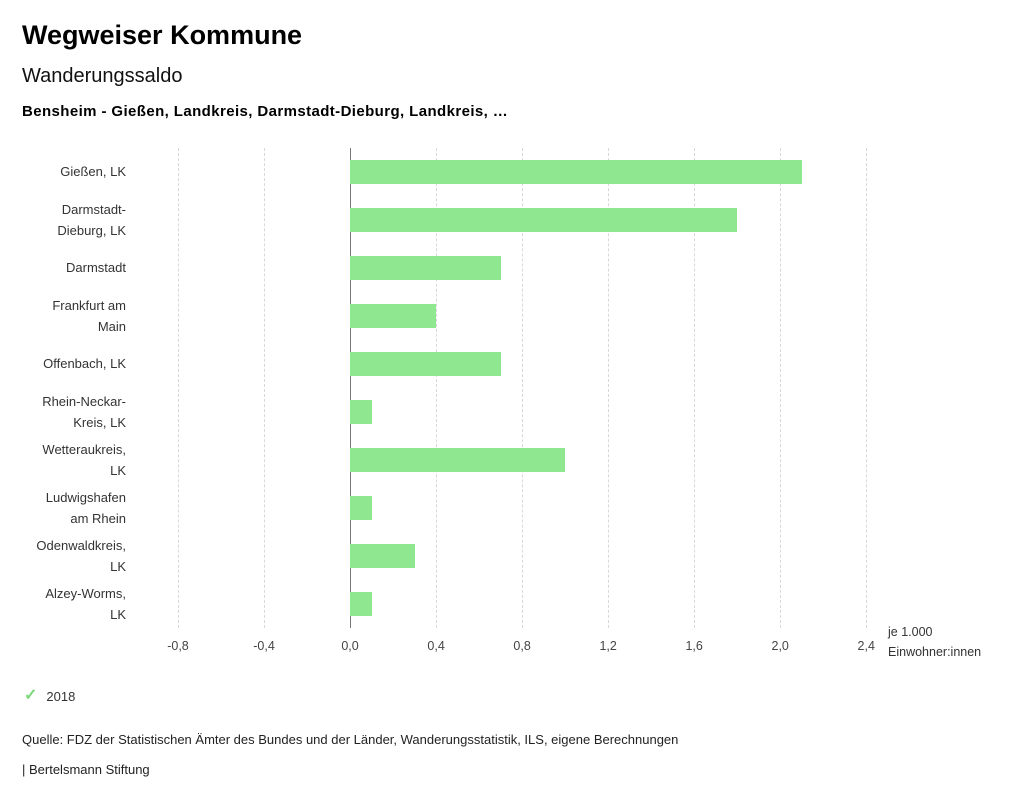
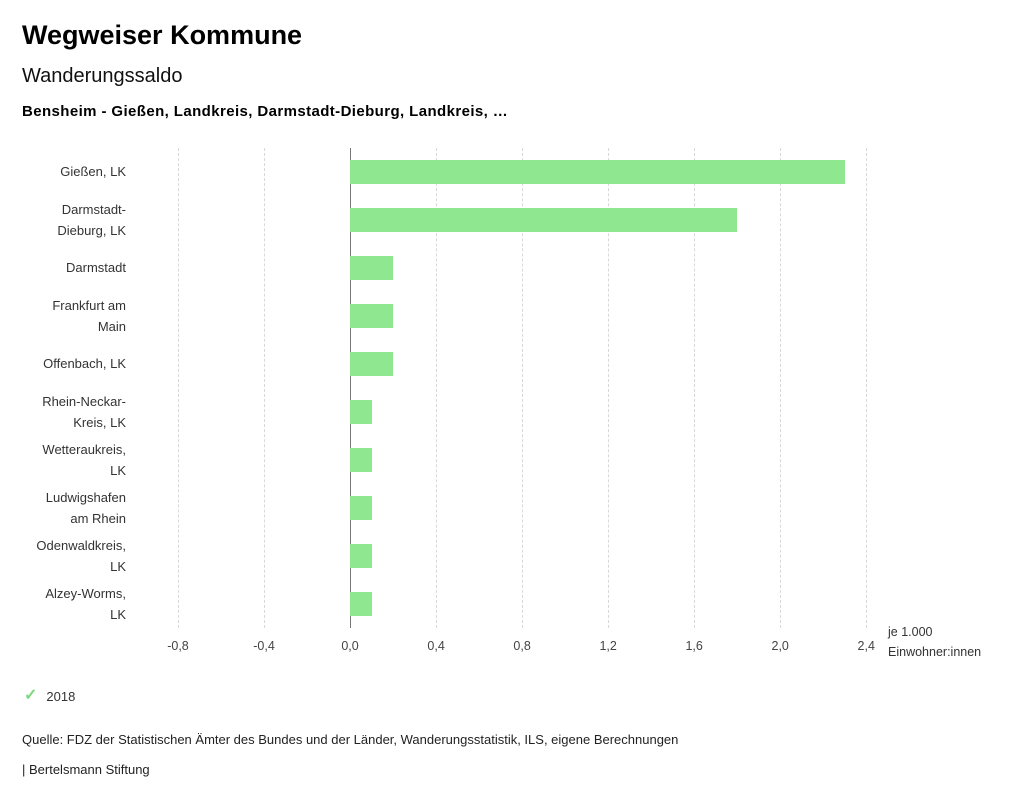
Gießen, LK: 2,1 -> 2,3
Darmstadt: 0,7 -> 0,2
Frankfurt am Main: 0,4 -> 0,2
Offenbach, LK: 0,7 -> 0,2
Wetteraukreis, LK: 1,0 -> 0,1
Odenwaldkreis, LK: 0,3 -> 0,1
